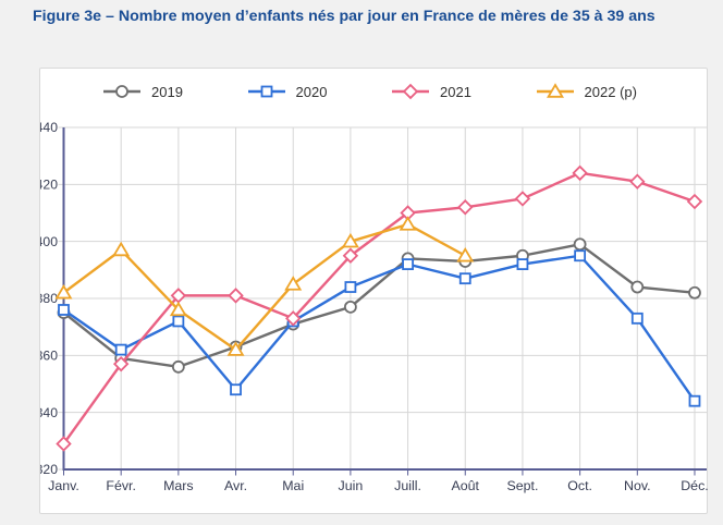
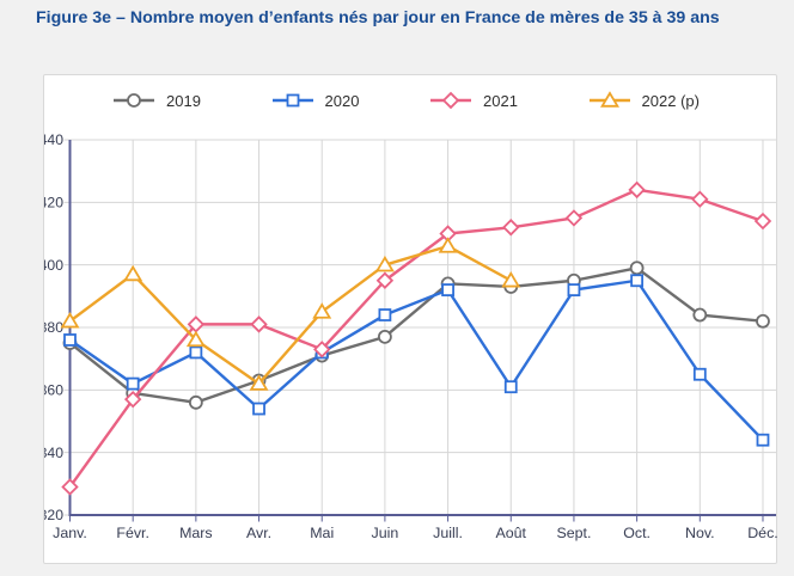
2020/Avr.: 348 -> 354
2020/Août: 387 -> 361
2020/Nov.: 373 -> 365
